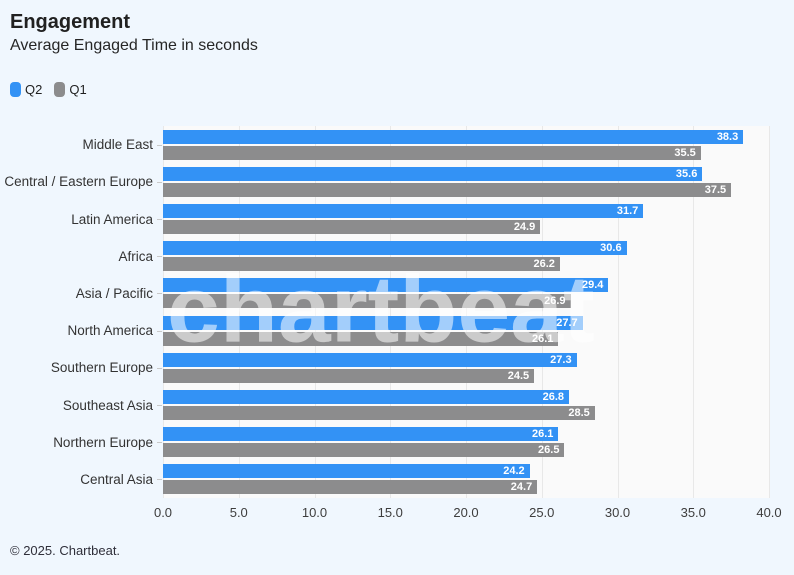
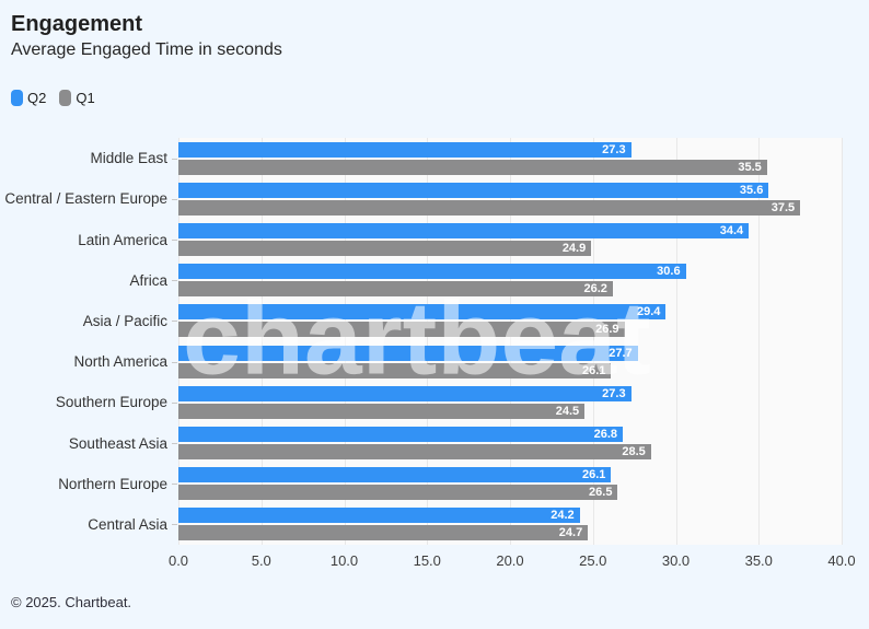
Q2/Middle East: 38.3 -> 27.3
Q2/Latin America: 31.7 -> 34.4
